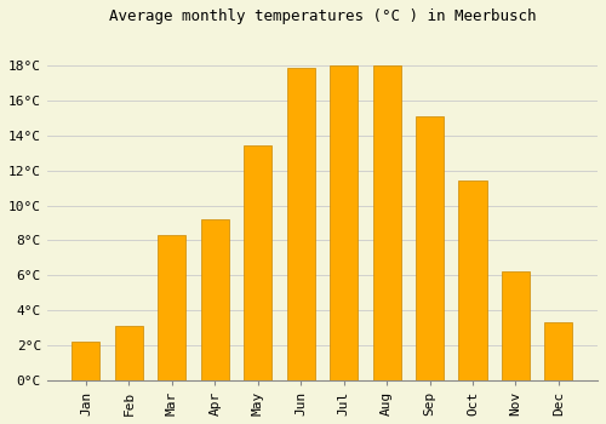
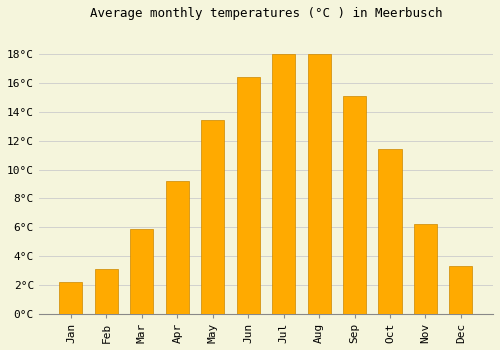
Mar: 8.3°C -> 5.9°C
Jun: 17.9°C -> 16.4°C
